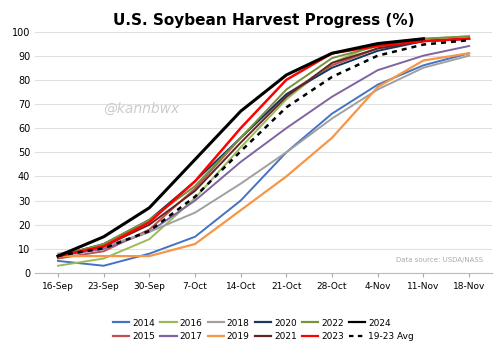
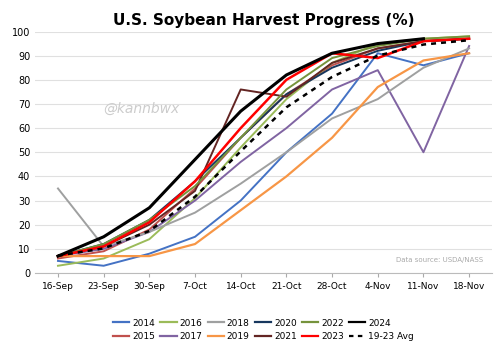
2018/16-Sep: 8 -> 35
2021/14-Oct: 54 -> 76
2017/28-Oct: 73 -> 76
2014/4-Nov: 78 -> 91
2018/4-Nov: 76 -> 72
2023/4-Nov: 94 -> 89
2017/11-Nov: 90 -> 50
2018/18-Nov: 90 -> 93
